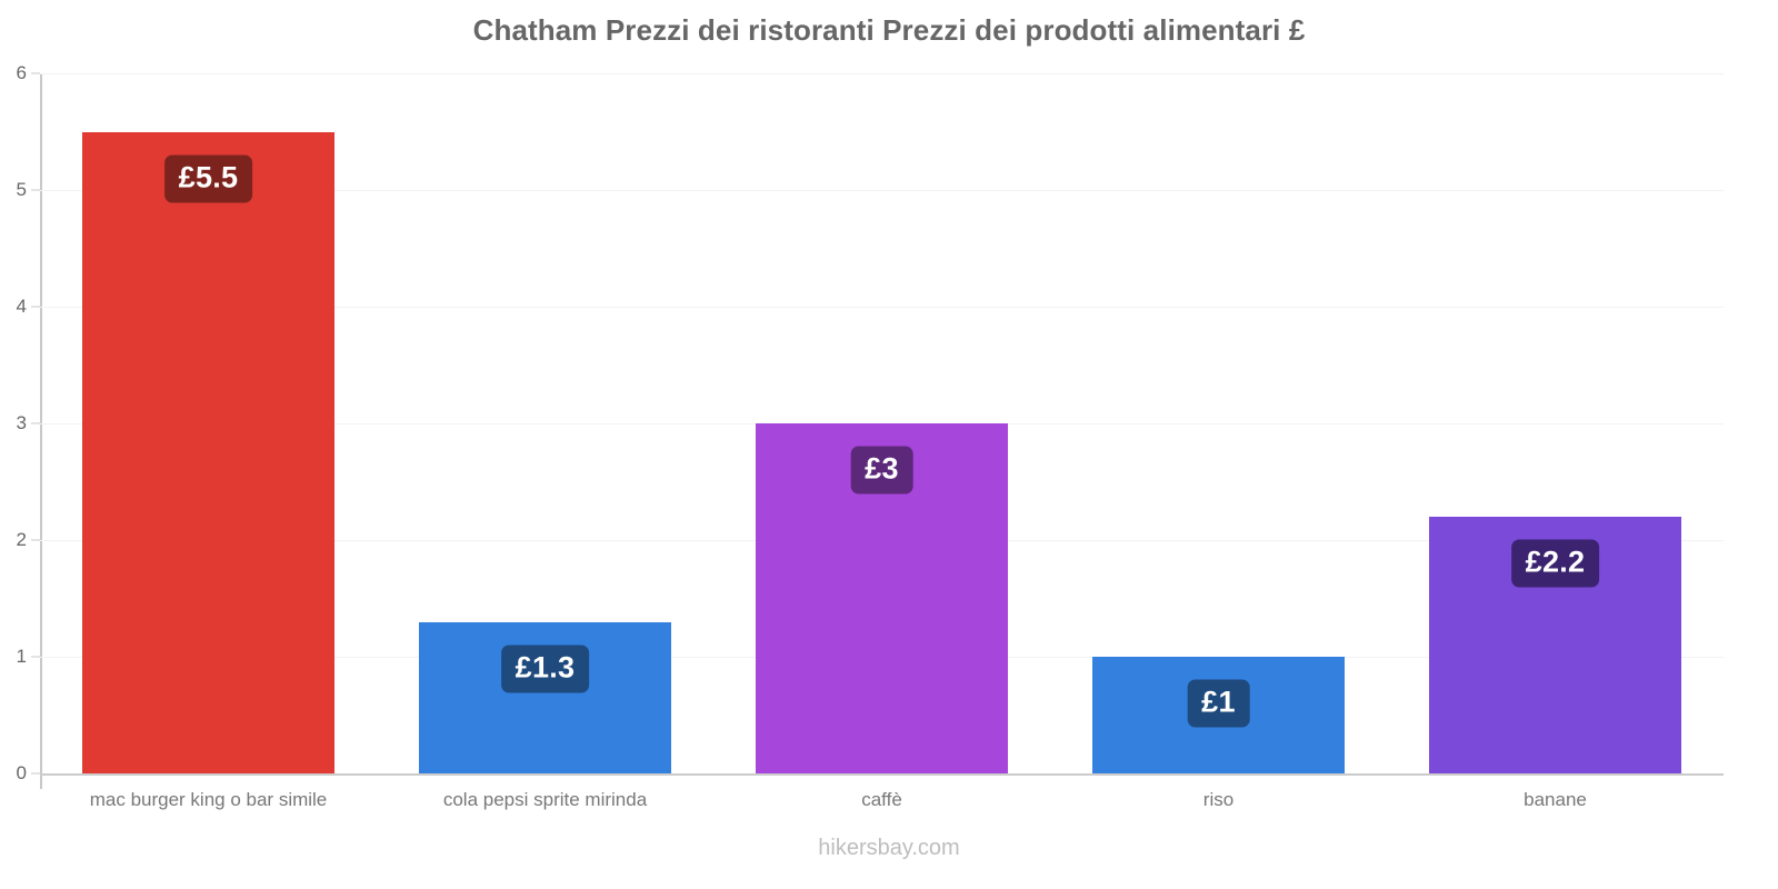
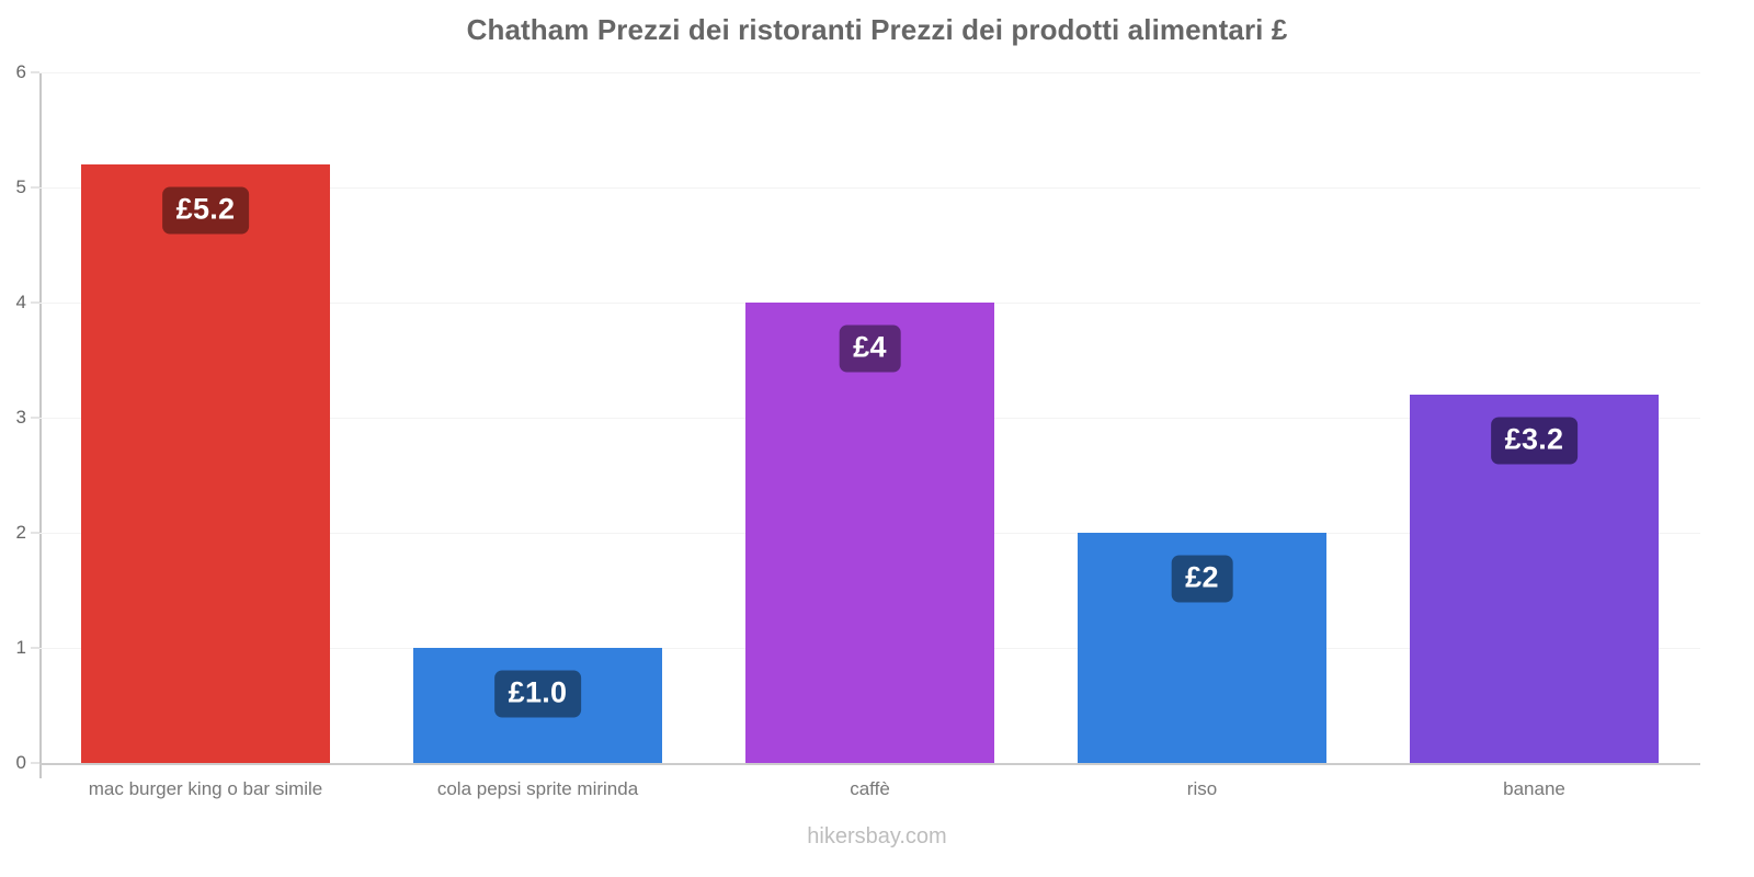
mac burger king o bar simile: £5.5 -> £5.2
cola pepsi sprite mirinda: £1.3 -> £1.0
caffè: £3 -> £4
riso: £1 -> £2
banane: £2.2 -> £3.2
